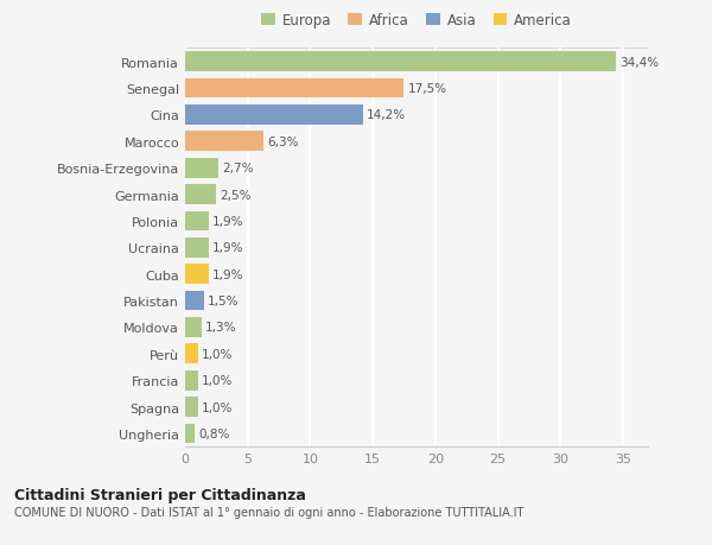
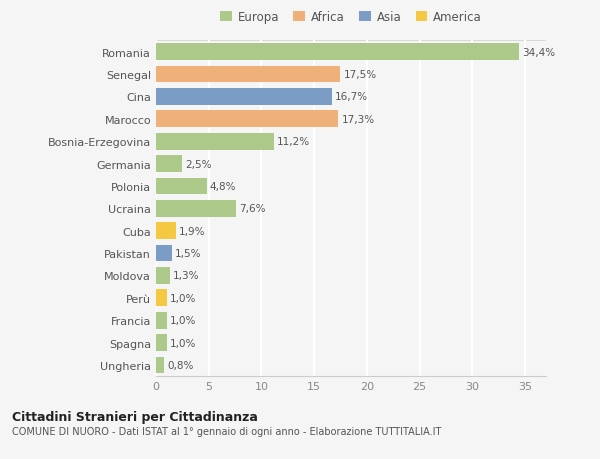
Cina: 14,2% -> 16,7%
Marocco: 6,3% -> 17,3%
Bosnia-Erzegovina: 2,7% -> 11,2%
Polonia: 1,9% -> 4,8%
Ucraina: 1,9% -> 7,6%
